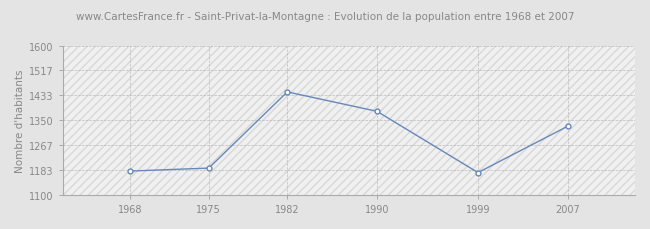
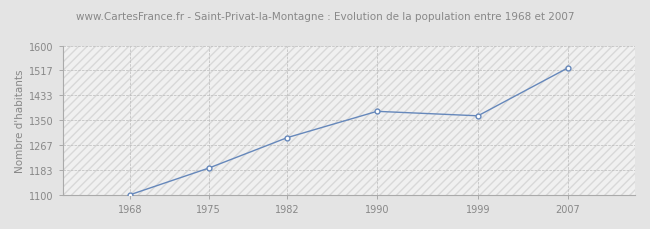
1968: 1180 -> 1101
1982: 1445 -> 1292
1999: 1175 -> 1365
2007: 1330 -> 1525
